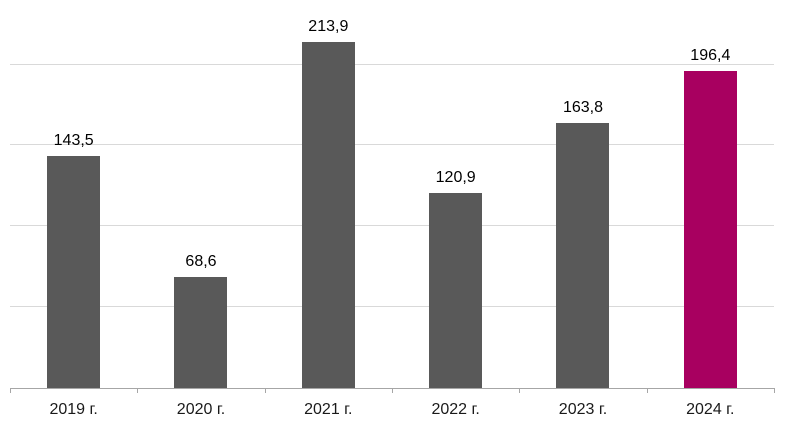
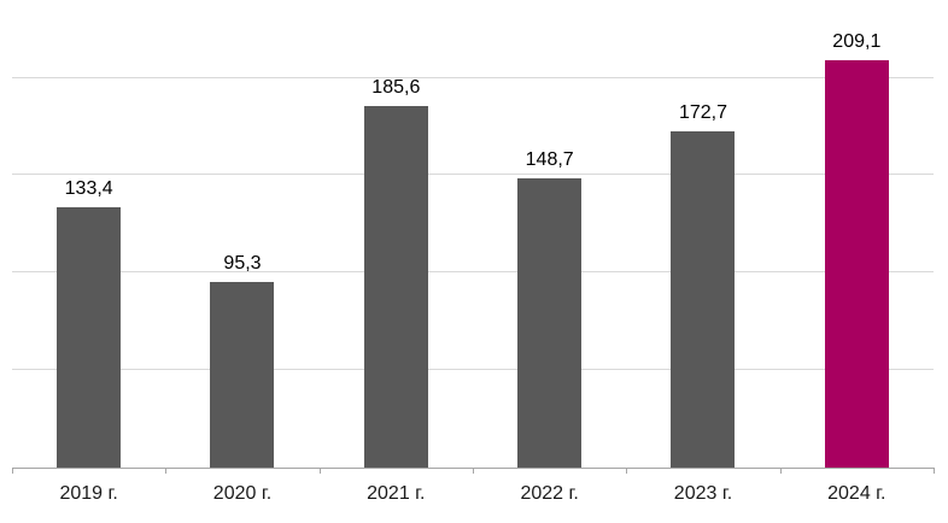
2019 г.: 143,5 -> 133,4
2020 г.: 68,6 -> 95,3
2021 г.: 213,9 -> 185,6
2022 г.: 120,9 -> 148,7
2023 г.: 163,8 -> 172,7
2024 г.: 196,4 -> 209,1
